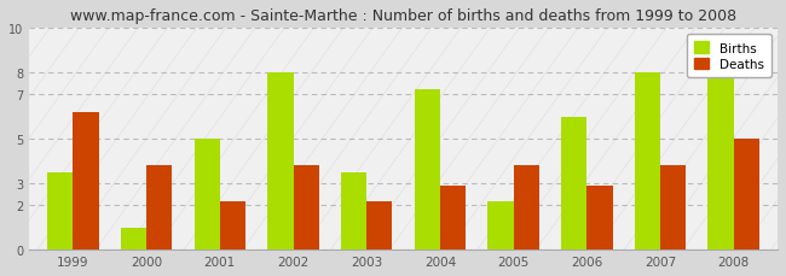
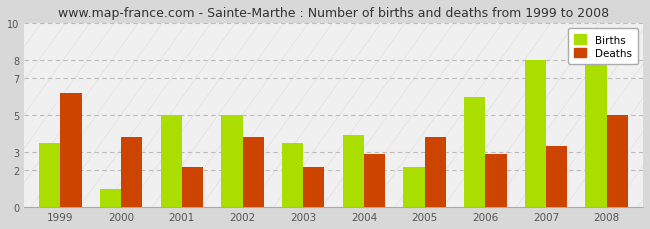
Births/2002: 8.0 -> 5.0
Births/2004: 7.2 -> 3.9
Deaths/2007: 3.8 -> 3.3
